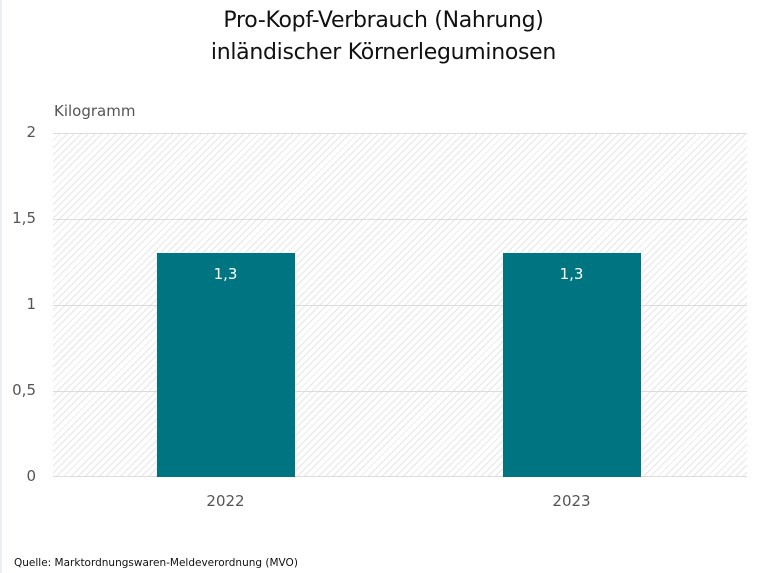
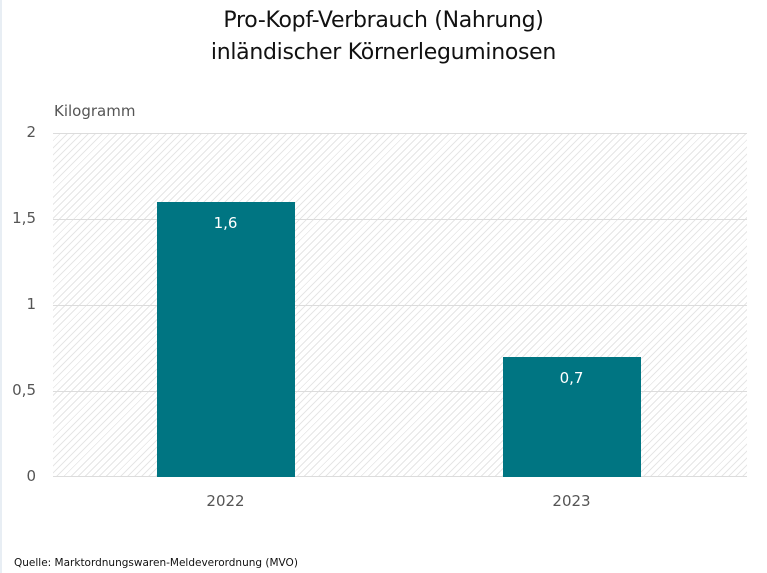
2022: 1,3 -> 1,6
2023: 1,3 -> 0,7
